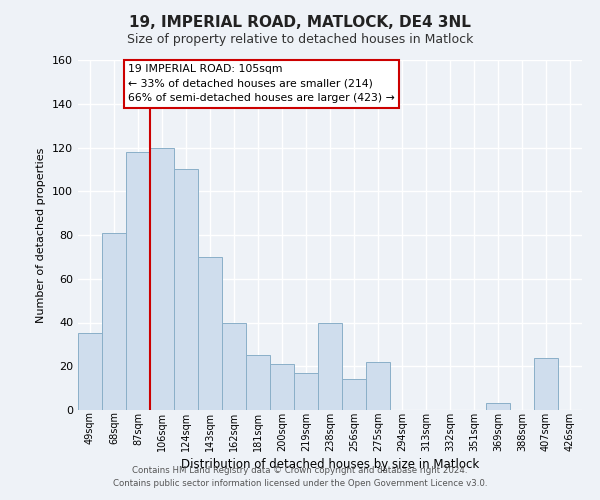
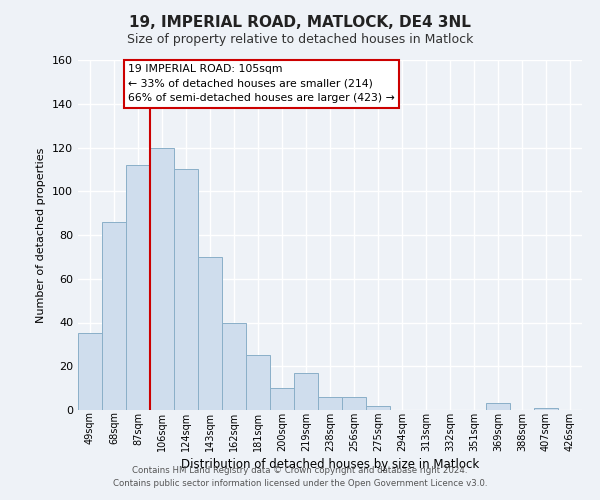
68sqm: 81 -> 86
87sqm: 118 -> 112
200sqm: 21 -> 10
238sqm: 40 -> 6
256sqm: 14 -> 6
275sqm: 22 -> 2
407sqm: 24 -> 1
